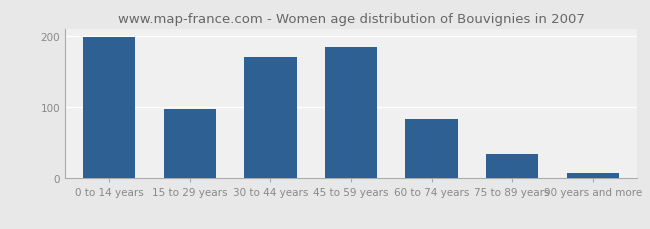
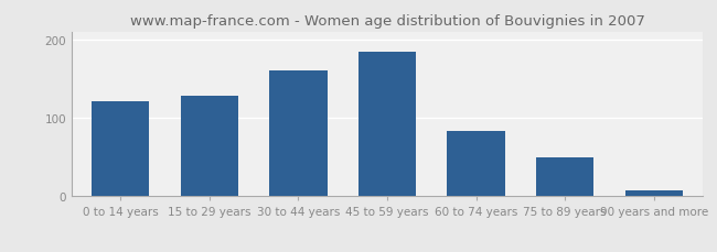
0 to 14 years: 198 -> 122
15 to 29 years: 98 -> 128
30 to 44 years: 170 -> 160
75 to 89 years: 34 -> 50
